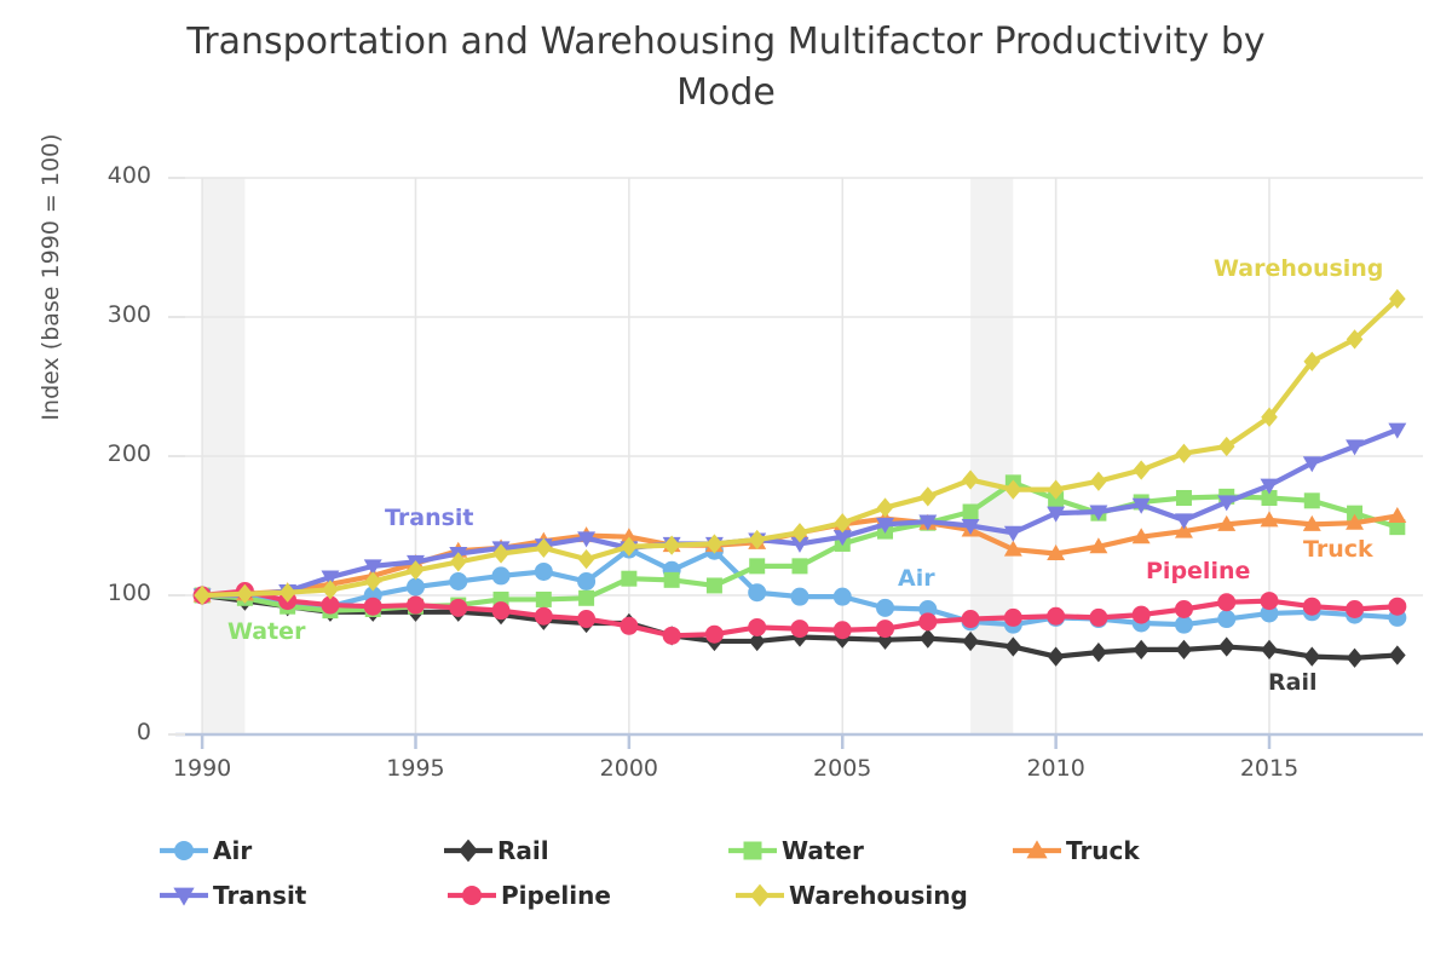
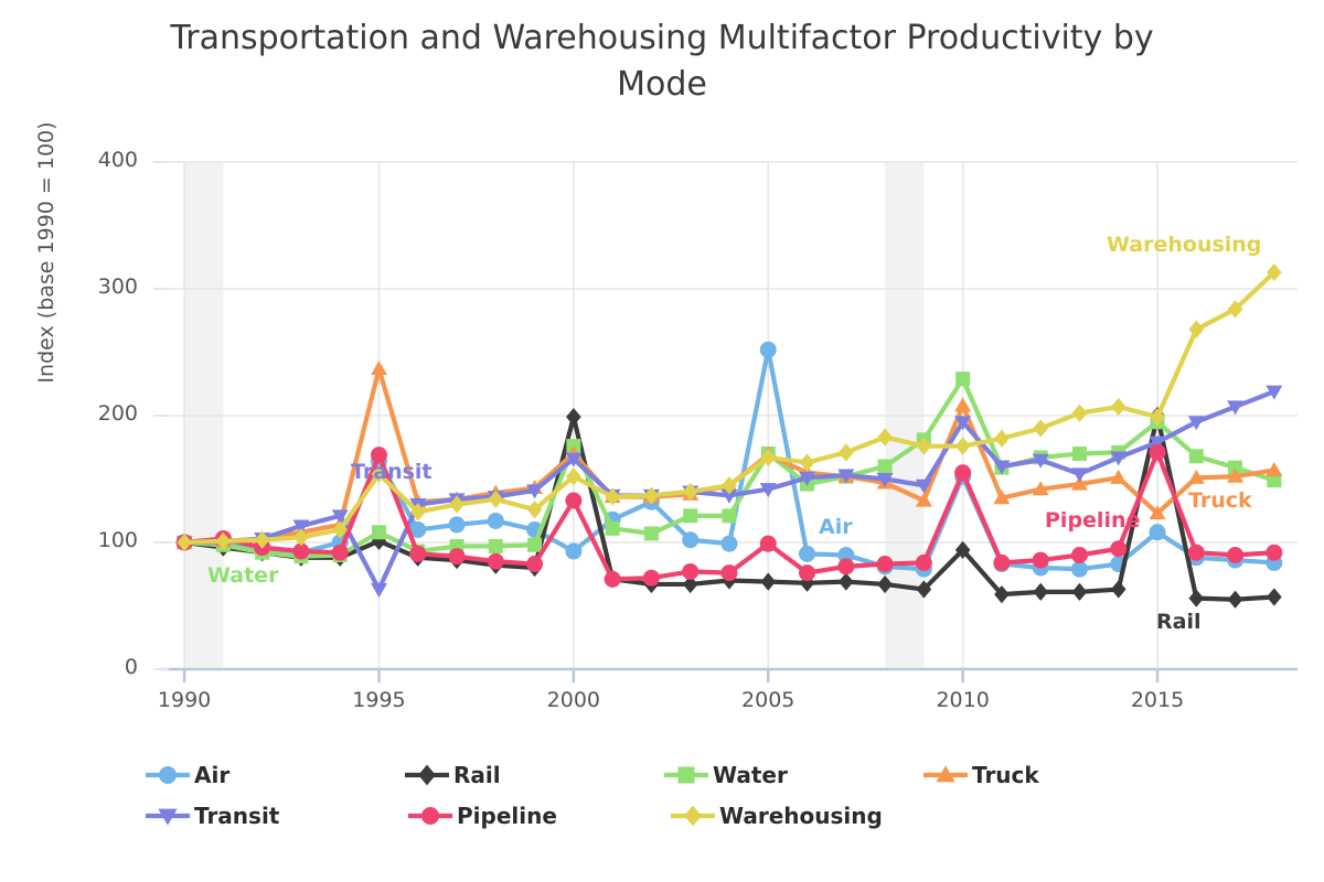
Air/1995: 106 -> 164
Rail/1995: 88 -> 101
Water/1995: 92 -> 108
Truck/1995: 123 -> 237
Transit/1995: 124 -> 63
Pipeline/1995: 93 -> 169
Warehousing/1995: 118 -> 154
Air/2000: 133 -> 93
Rail/2000: 80 -> 199
Water/2000: 112 -> 176
Truck/2000: 142 -> 170
Transit/2000: 134 -> 166
Pipeline/2000: 78 -> 133
Warehousing/2000: 135 -> 152
Air/2005: 99 -> 252
Water/2005: 137 -> 170
Truck/2005: 151 -> 169
Pipeline/2005: 75 -> 99
Warehousing/2005: 152 -> 167
Air/2010: 84 -> 152
Rail/2010: 56 -> 94
Water/2010: 169 -> 229
Truck/2010: 130 -> 208
Transit/2010: 159 -> 195
Pipeline/2010: 85 -> 155
Air/2015: 87 -> 108
Rail/2015: 61 -> 200
Water/2015: 170 -> 195
Truck/2015: 154 -> 123
Pipeline/2015: 96 -> 171
Warehousing/2015: 228 -> 199
